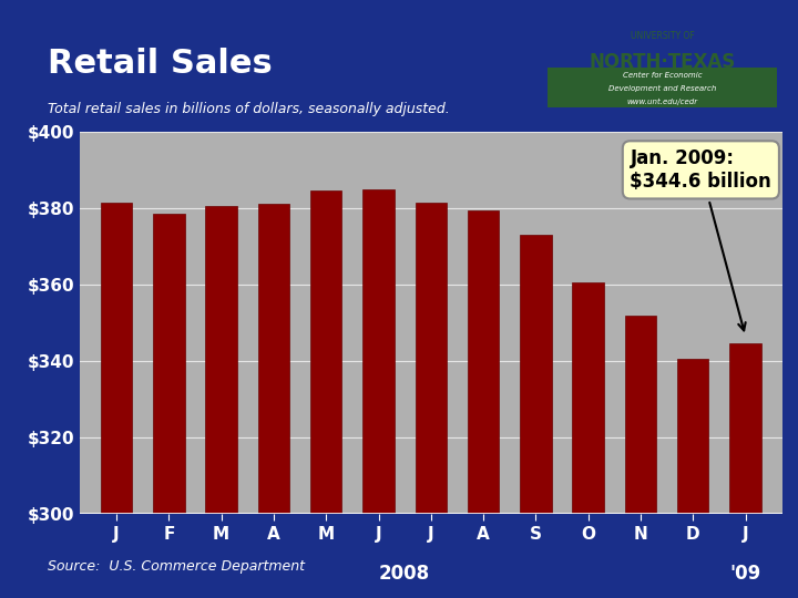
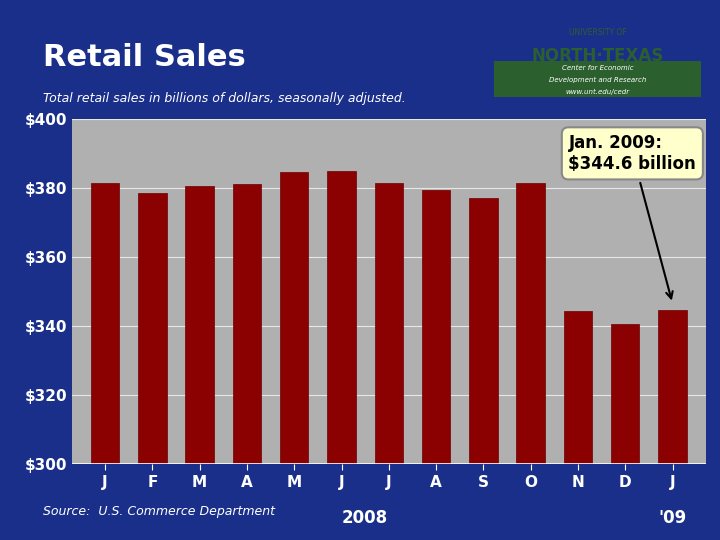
S: $373.0 -> $377.0
O: $360.5 -> $381.5
N: $352.0 -> $344.5
